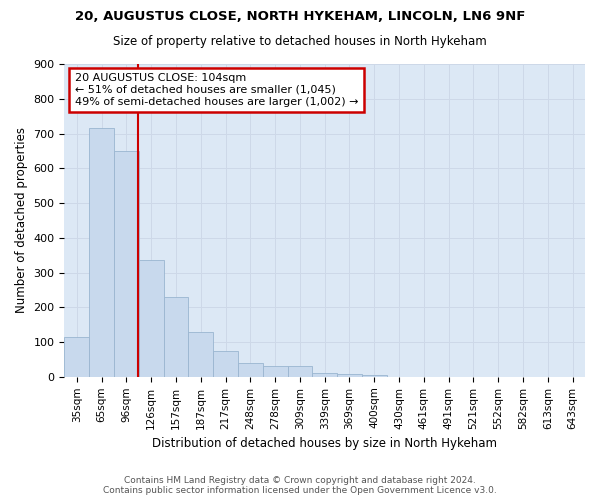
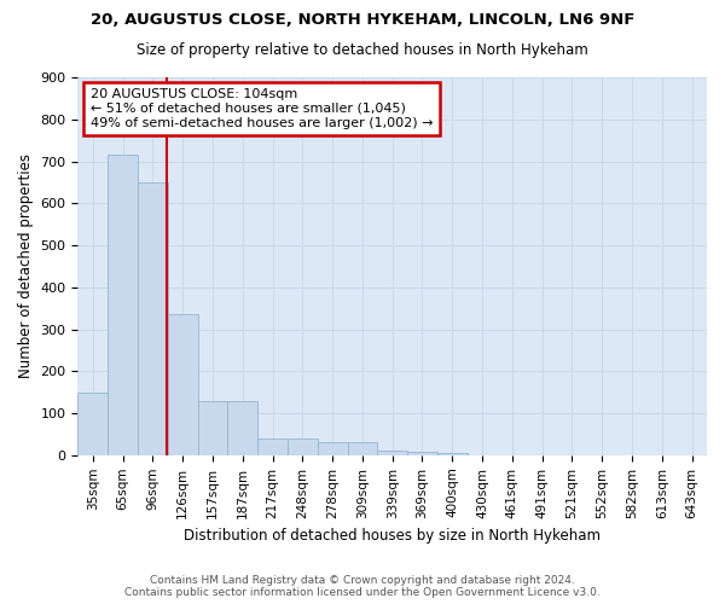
35sqm: 115 -> 150
157sqm: 230 -> 130
217sqm: 75 -> 40
